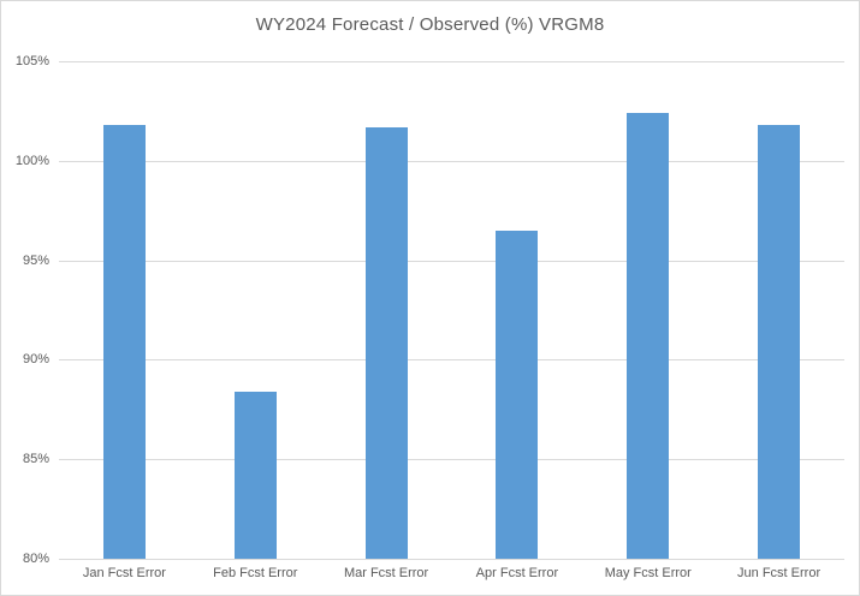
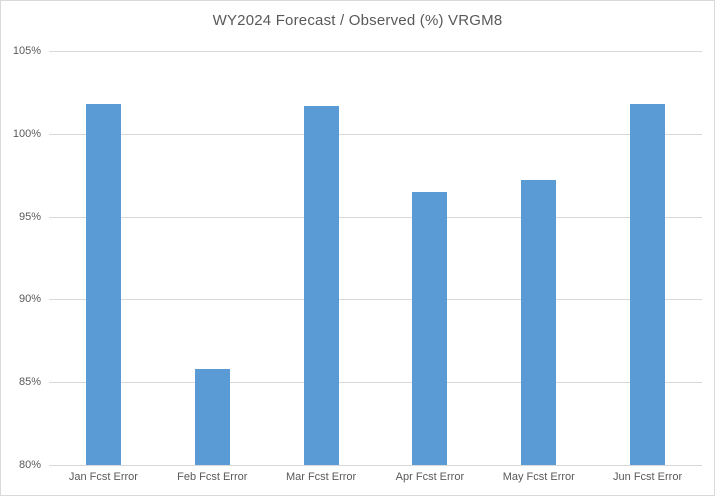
Feb Fcst Error: 88.4% -> 85.8%
May Fcst Error: 102.4% -> 97.2%
